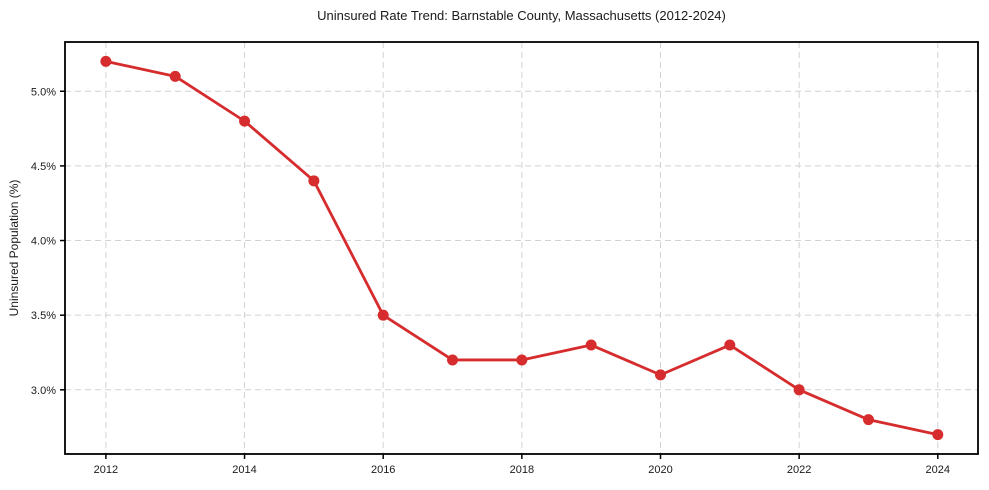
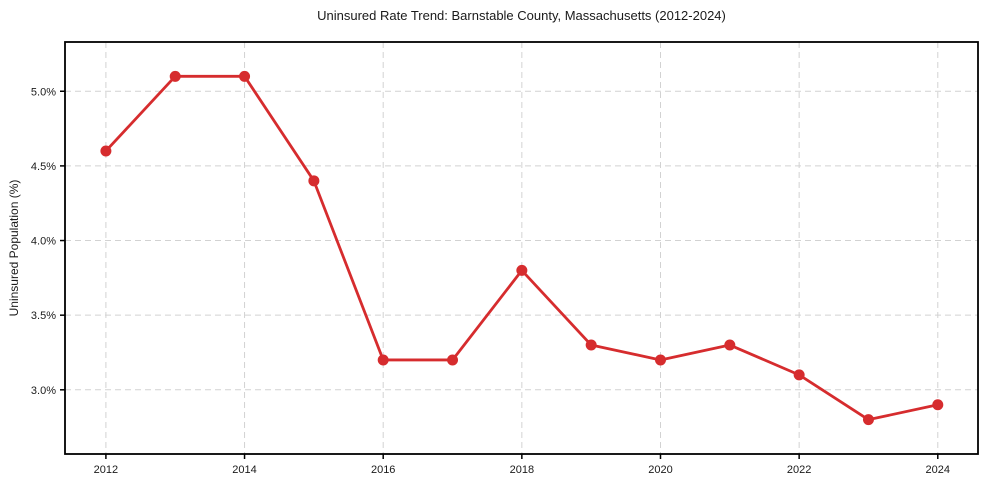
2012: 5.2% -> 4.6%
2014: 4.8% -> 5.1%
2016: 3.5% -> 3.2%
2018: 3.2% -> 3.8%
2020: 3.1% -> 3.2%
2022: 3.0% -> 3.1%
2024: 2.7% -> 2.9%
